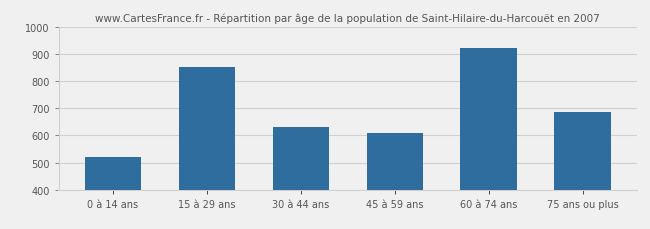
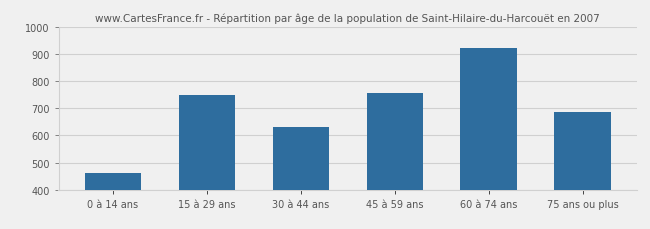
0 à 14 ans: 520 -> 462
15 à 29 ans: 850 -> 750
45 à 59 ans: 610 -> 755
